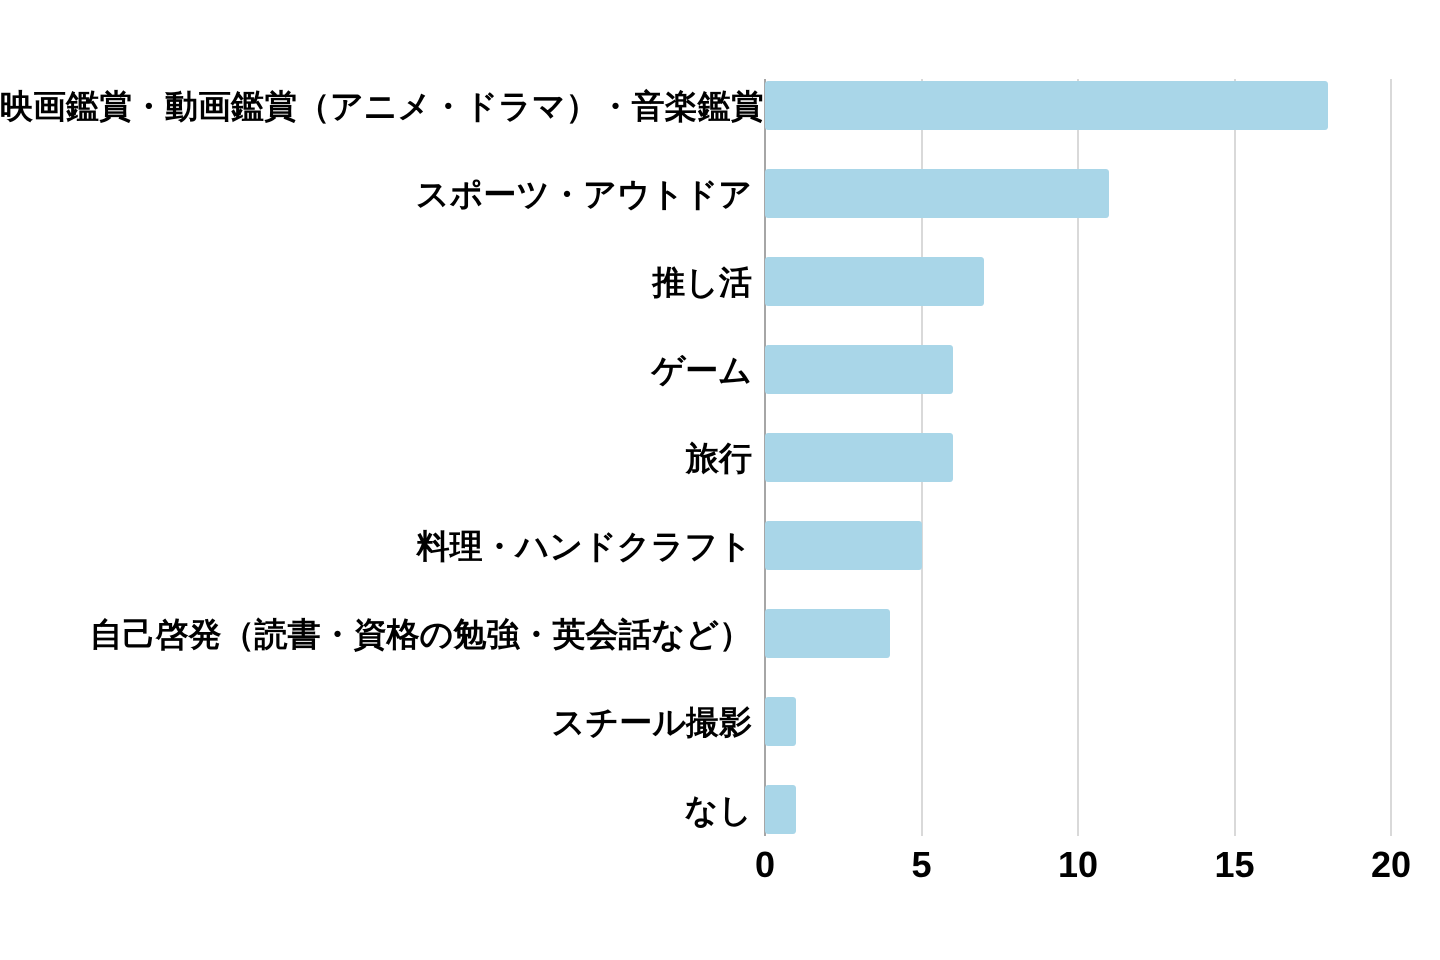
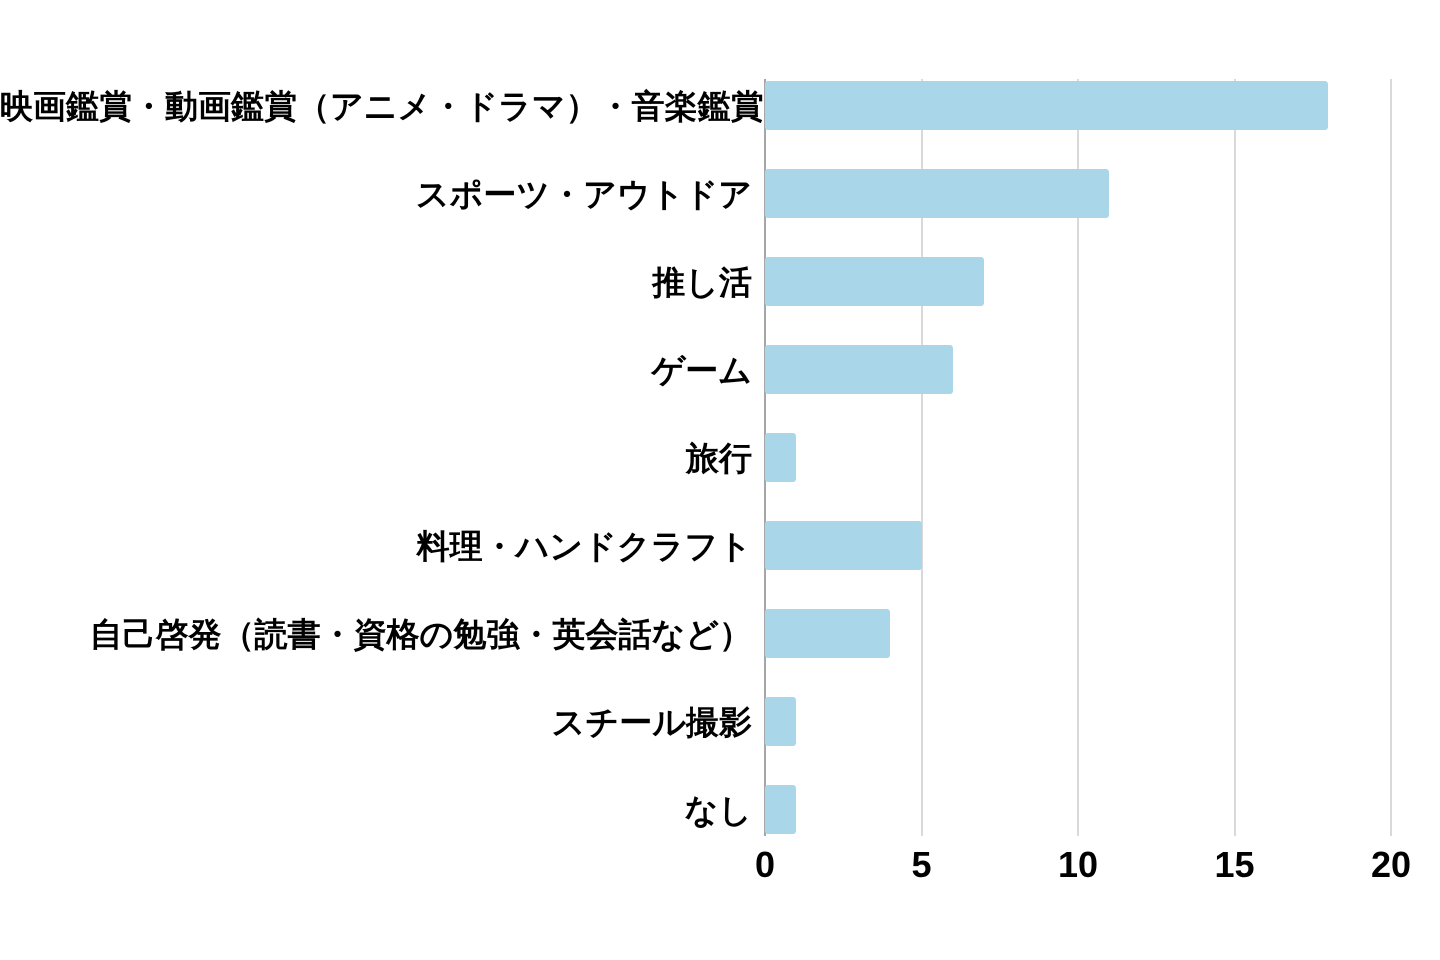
旅行: 6 -> 1
